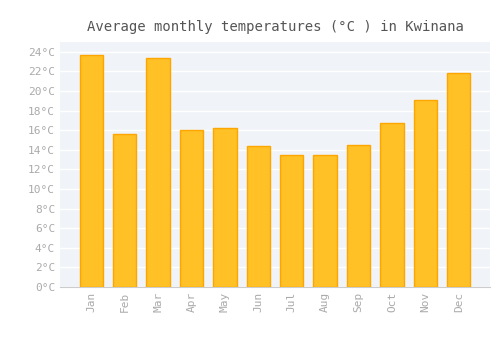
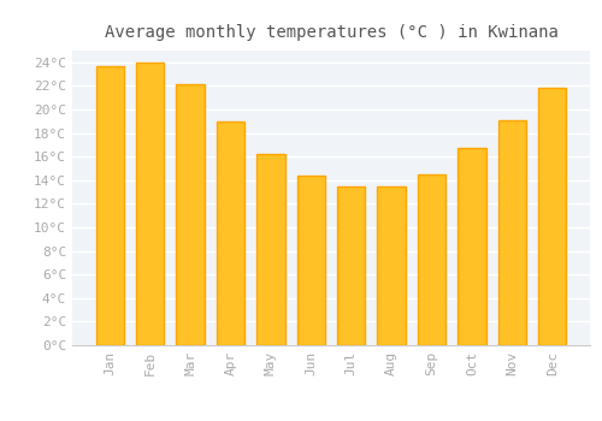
Feb: 15.6°C -> 24.0°C
Mar: 23.4°C -> 22.1°C
Apr: 16.0°C -> 19.0°C
